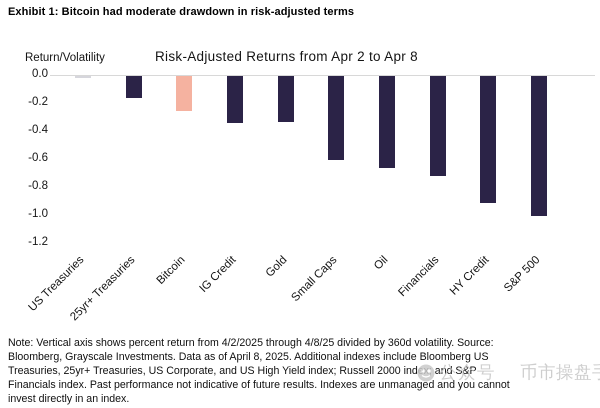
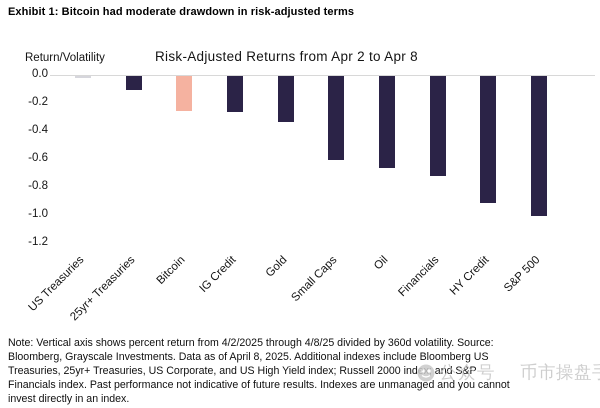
25yr+ Treasuries: -0.16 -> -0.10
IG Credit: -0.34 -> -0.26
